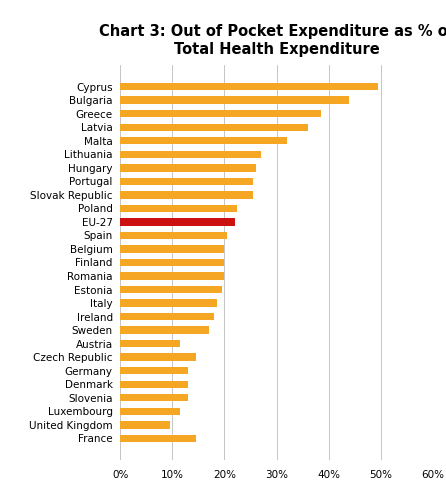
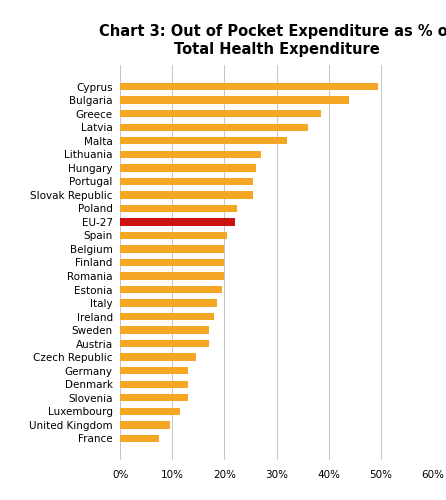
Austria: 11.4% -> 17.0%
France: 14.6% -> 7.5%
